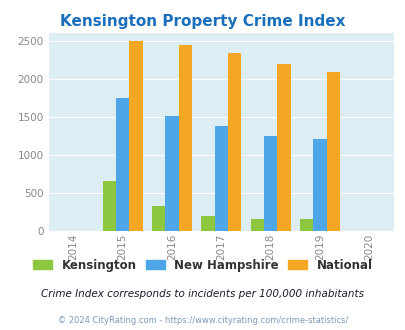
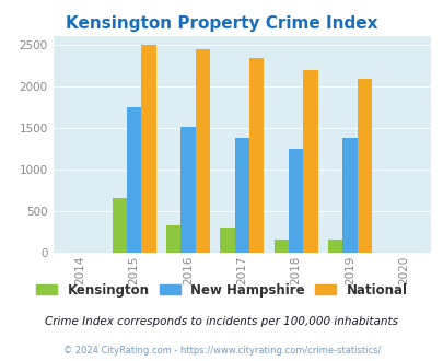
Kensington/2017: 200 -> 300
New Hampshire/2019: 1200 -> 1380
